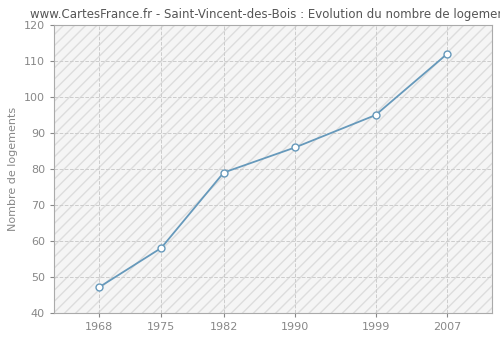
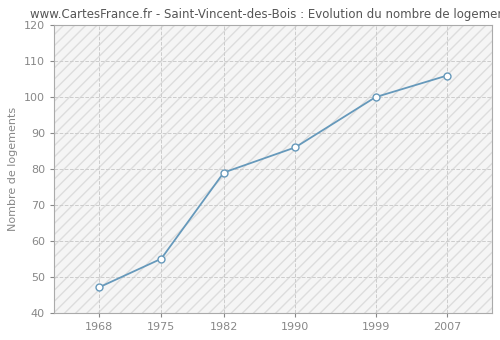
1975: 58 -> 55
1999: 95 -> 100
2007: 112 -> 106
